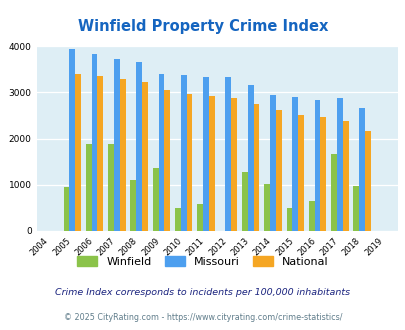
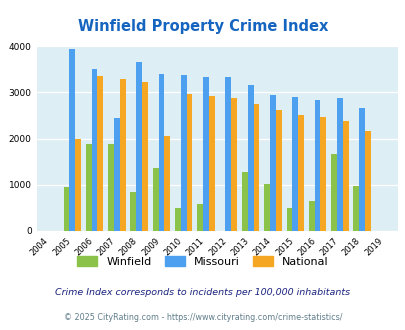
National/2005: 3400 -> 2000
Missouri/2006: 3840 -> 3500
Missouri/2007: 3730 -> 2450
Winfield/2008: 1100 -> 850
National/2009: 3060 -> 2050
